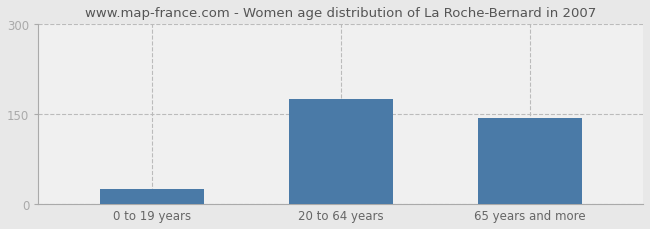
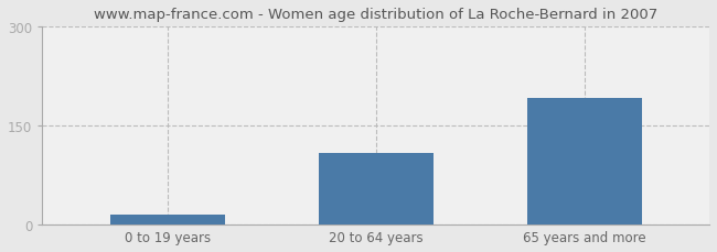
0 to 19 years: 25 -> 16
20 to 64 years: 175 -> 108
65 years and more: 143 -> 192
